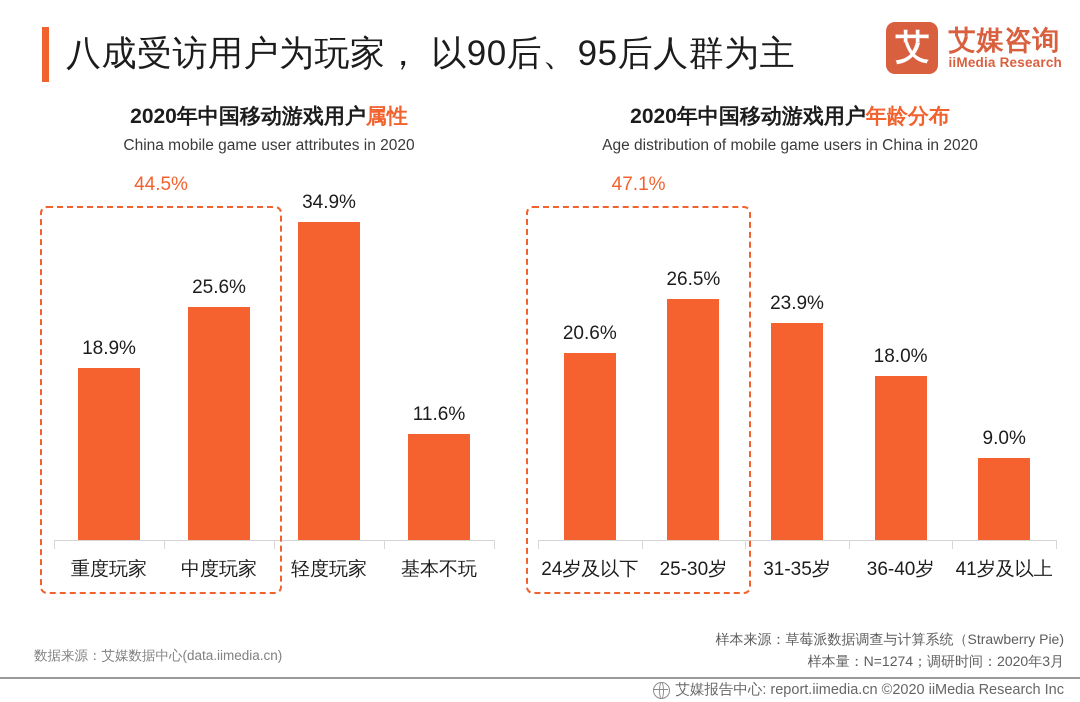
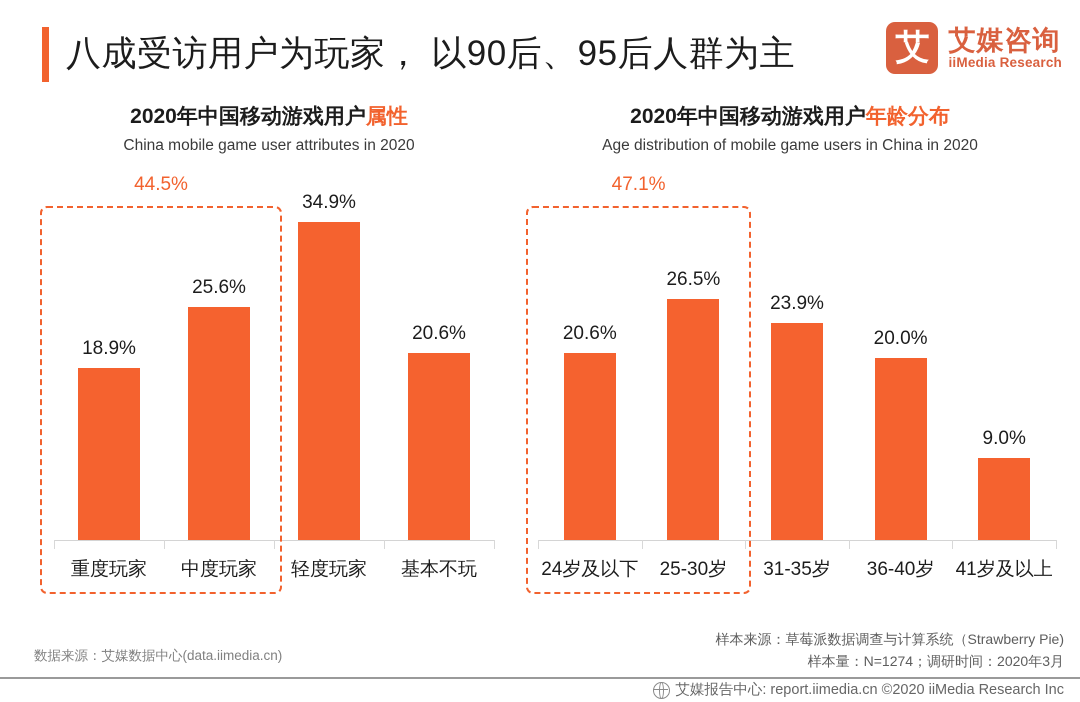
2020年中国移动游戏用户属性/基本不玩: 11.6% -> 20.6%
2020年中国移动游戏用户年龄分布/36-40岁: 18.0% -> 20.0%
